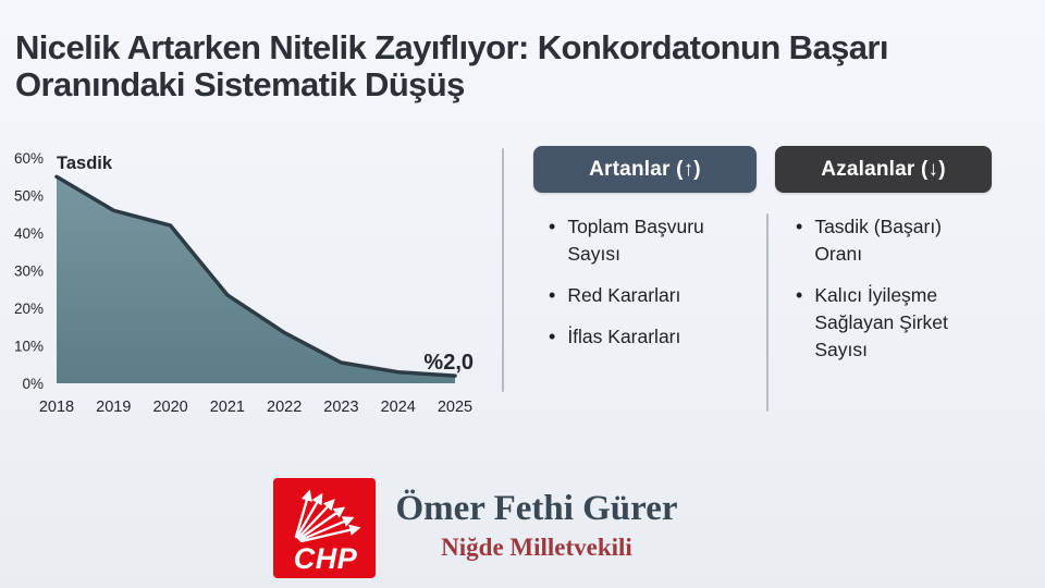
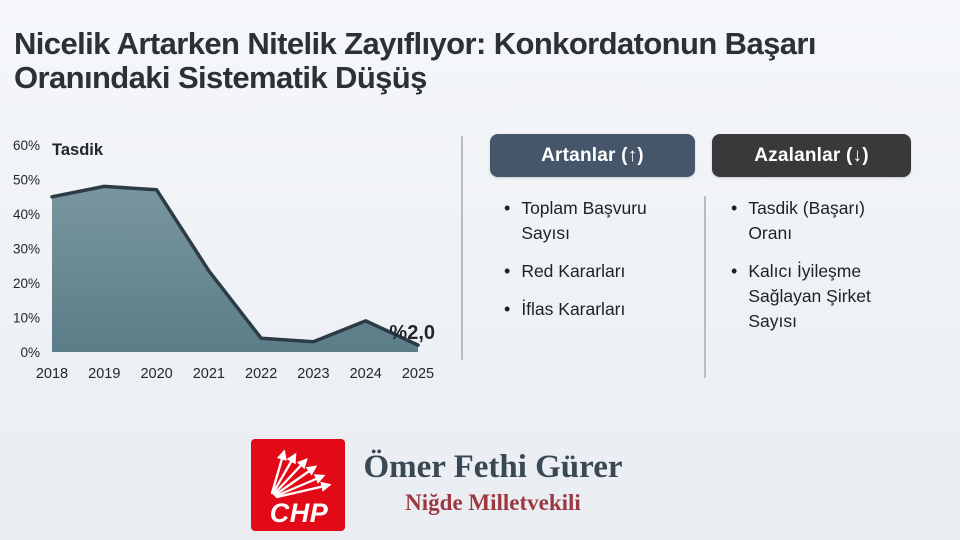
2018: 55% -> 45%
2019: 46% -> 48%
2020: 42% -> 47%
2022: 14% -> 4%
2023: 6% -> 3%
2024: 3% -> 9%
